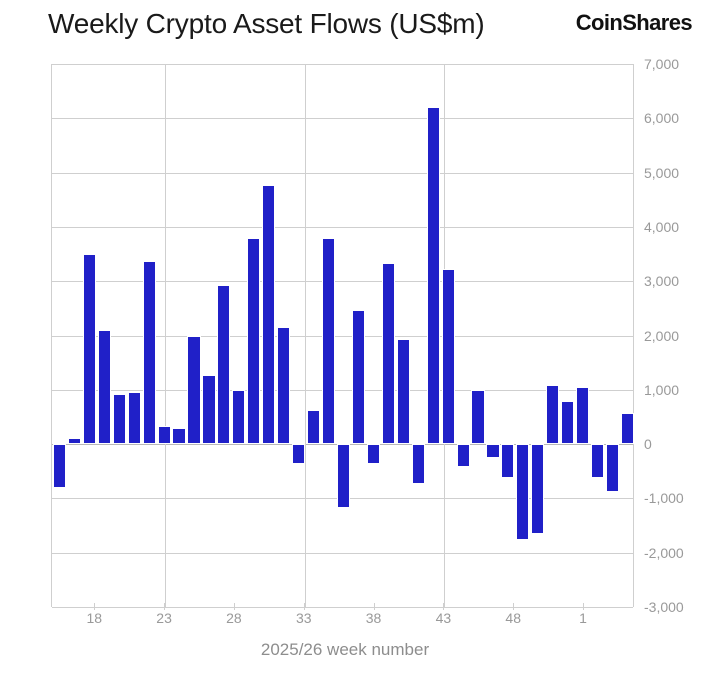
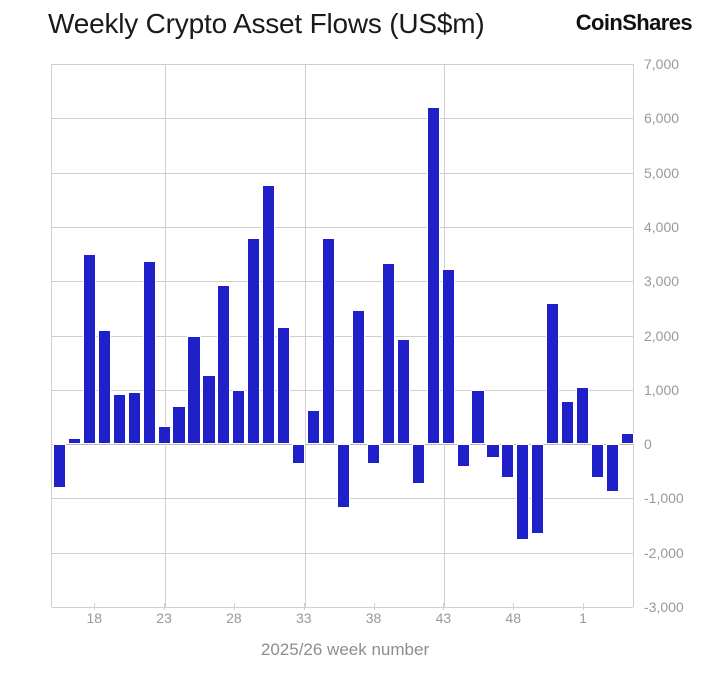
23: 300 -> 700
48: 1100 -> 2600
1: 600 -> 200
